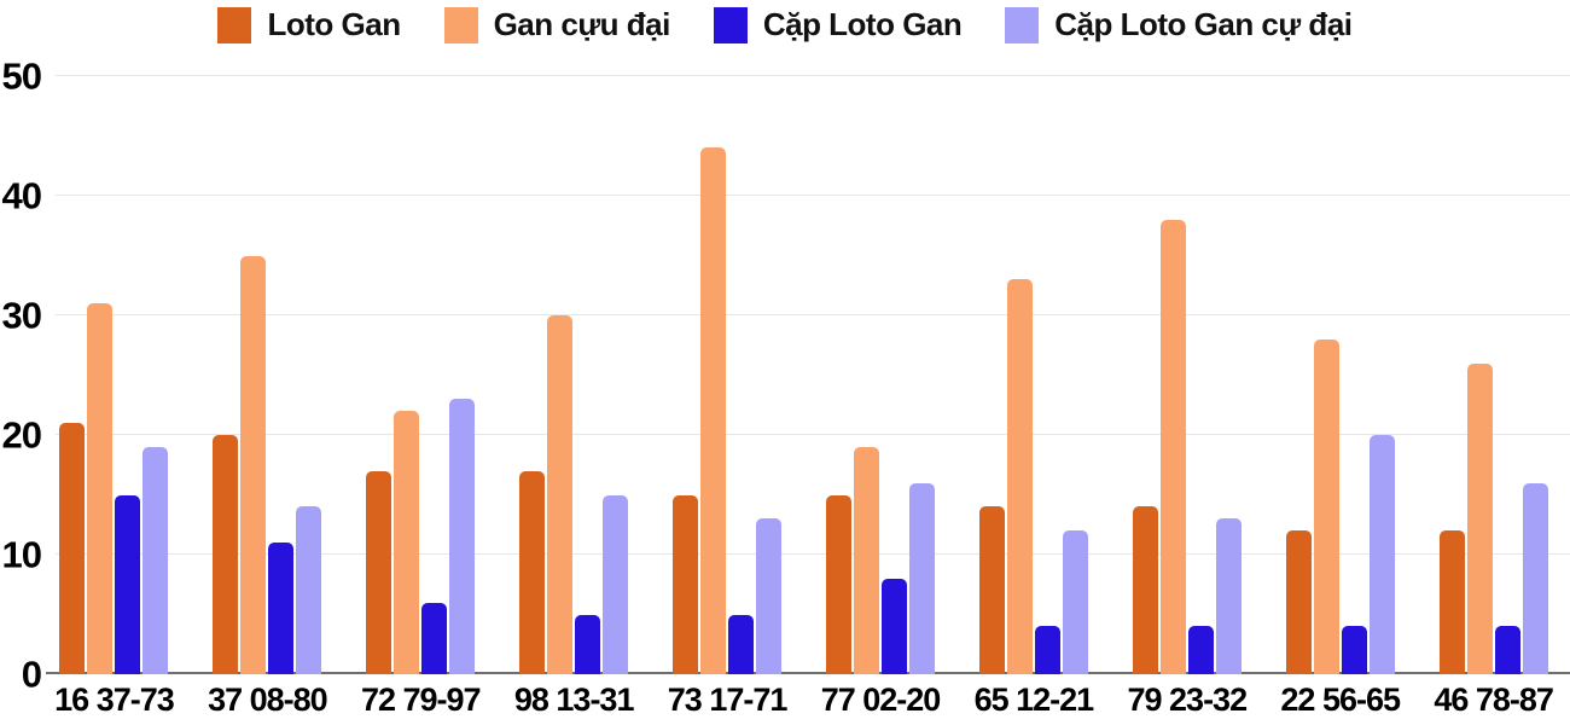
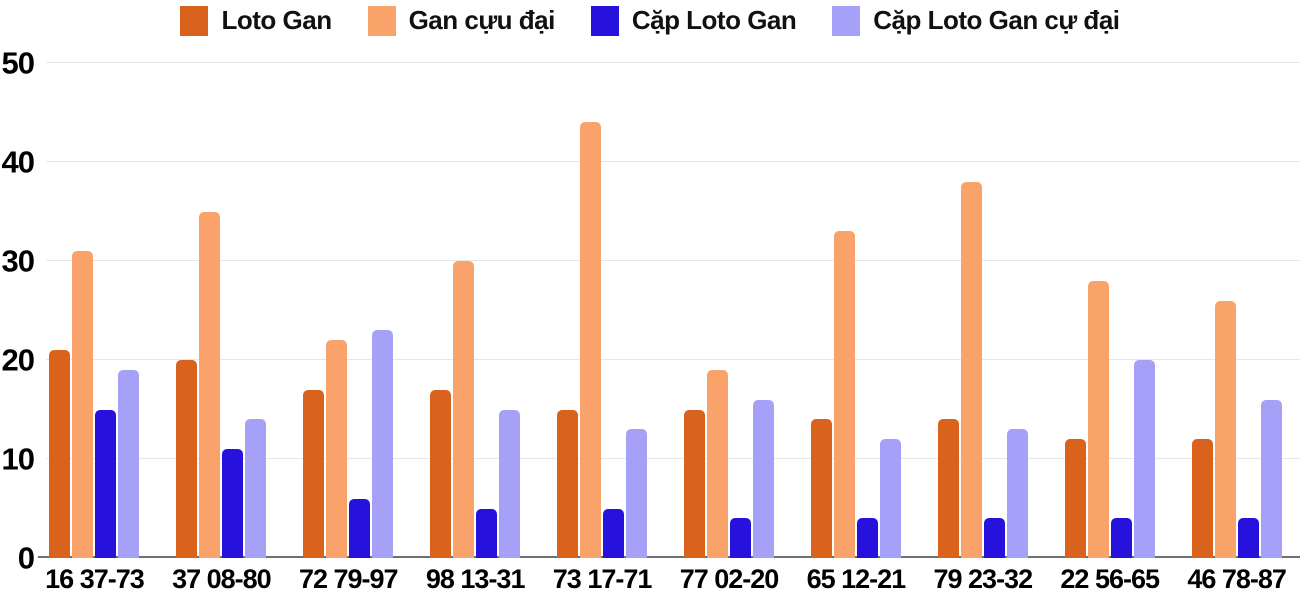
Cặp Loto Gan/77 02-20: 8 -> 4
